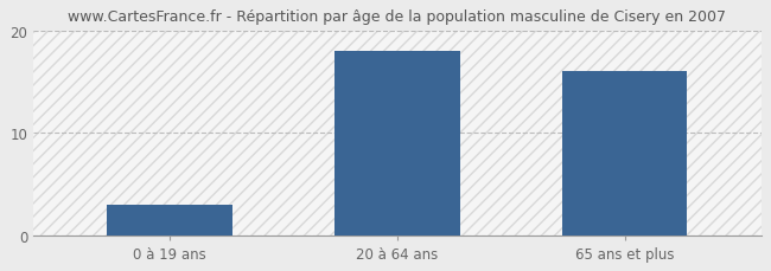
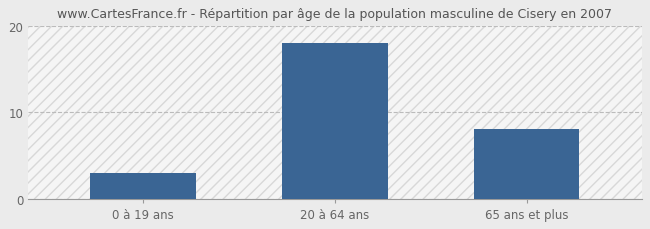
65 ans et plus: 16 -> 8
